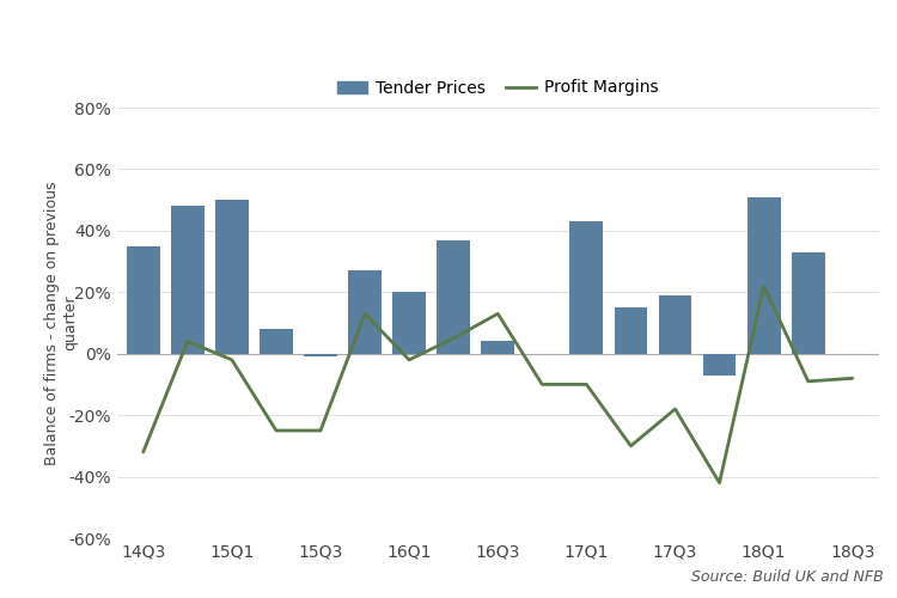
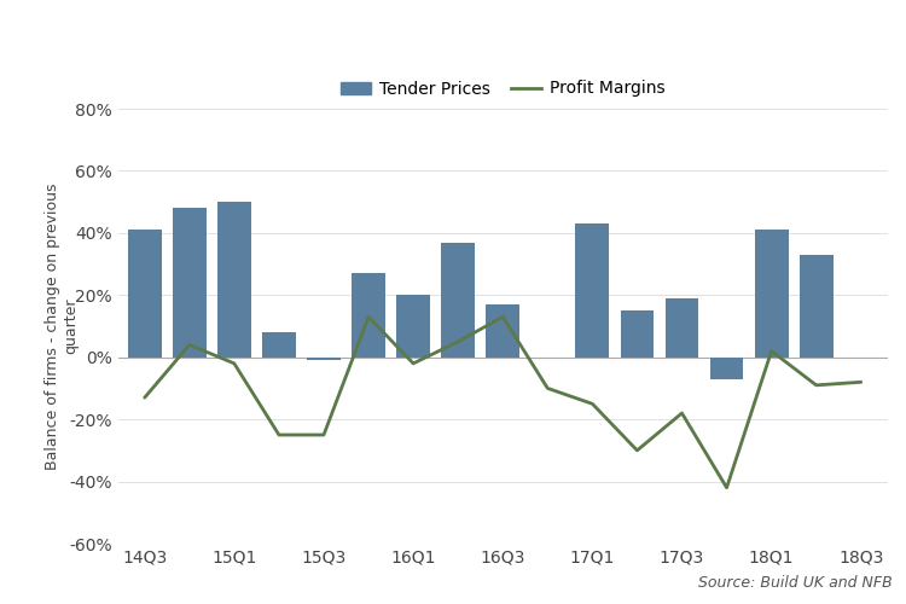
Tender Prices/14Q3: 35% -> 41%
Profit Margins/14Q3: -32% -> -13%
Tender Prices/16Q3: 4% -> 17%
Profit Margins/17Q1: -10% -> -15%
Tender Prices/18Q1: 51% -> 41%
Profit Margins/18Q1: 22% -> 2%
